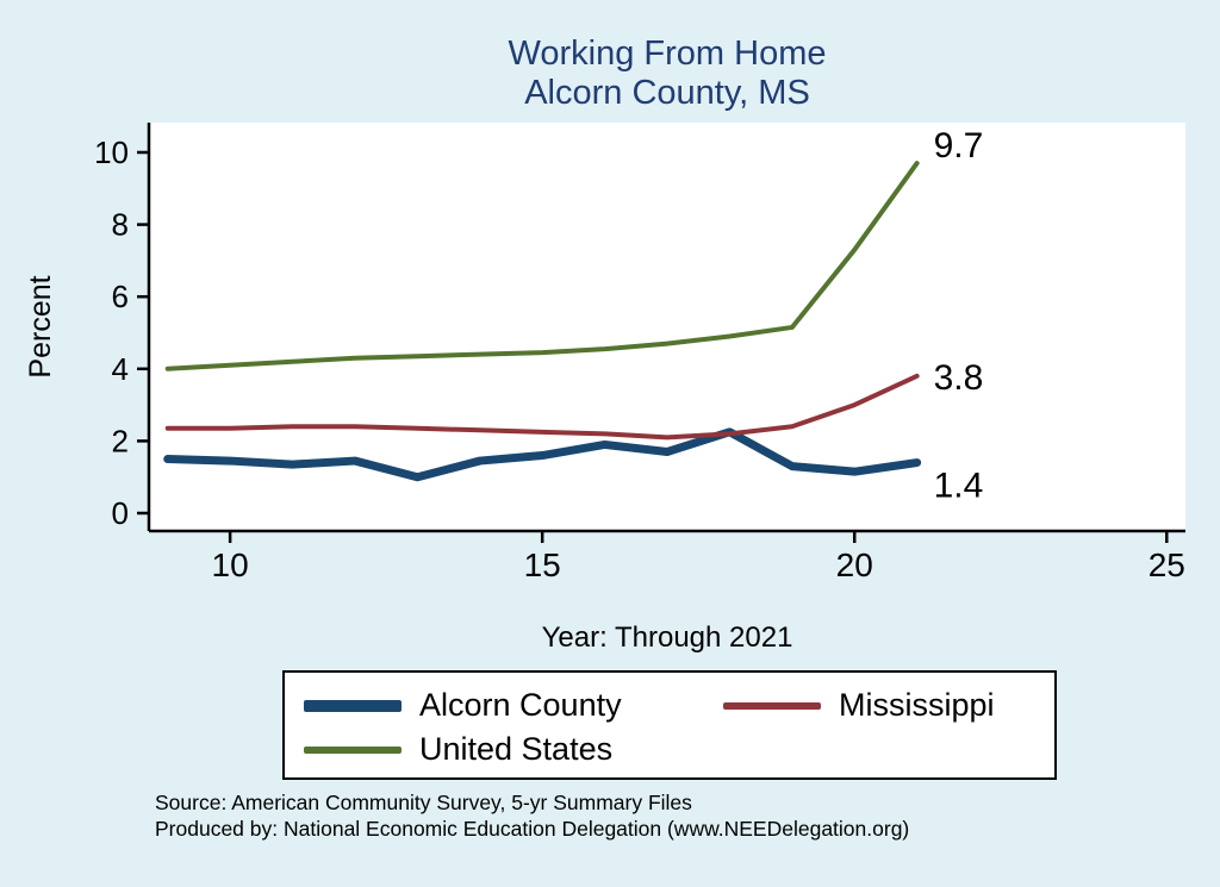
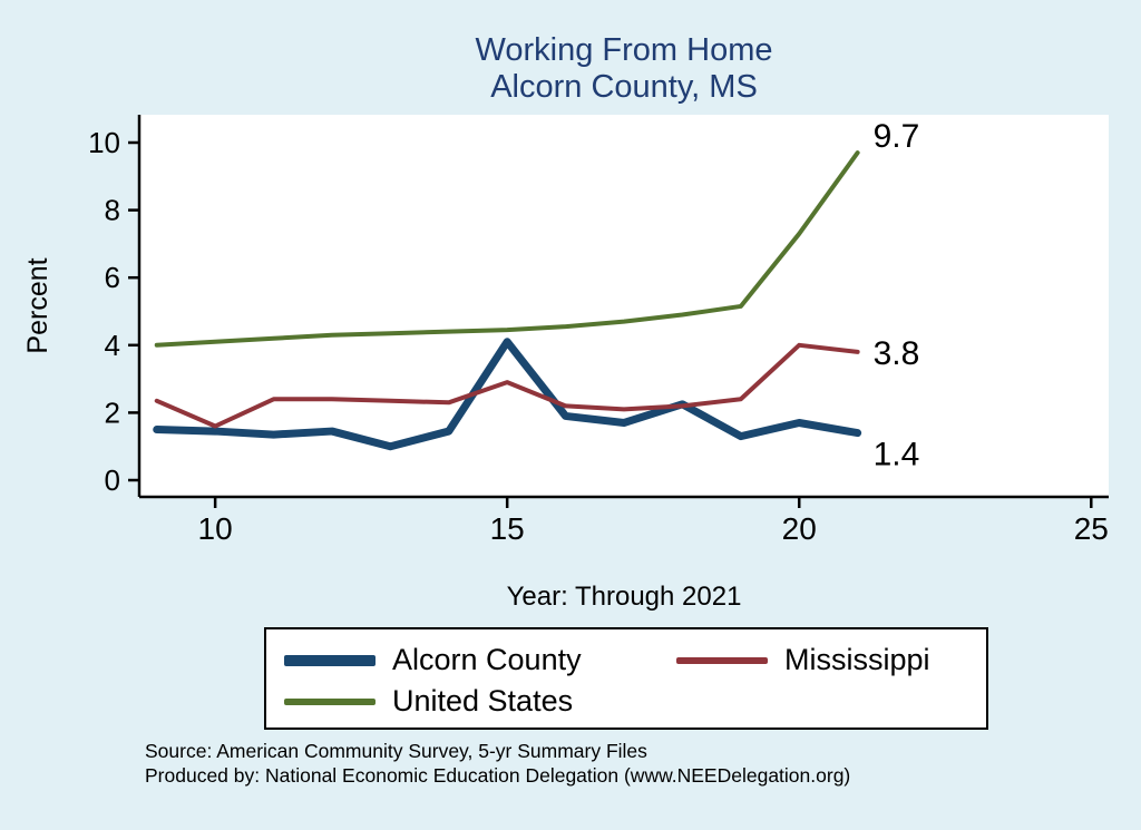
Mississippi/10: 2.4 -> 1.6
Alcorn County/15: 1.6 -> 4.1
Mississippi/15: 2.2 -> 2.9
Alcorn County/20: 1.1 -> 1.7
Mississippi/20: 3.0 -> 4.0
